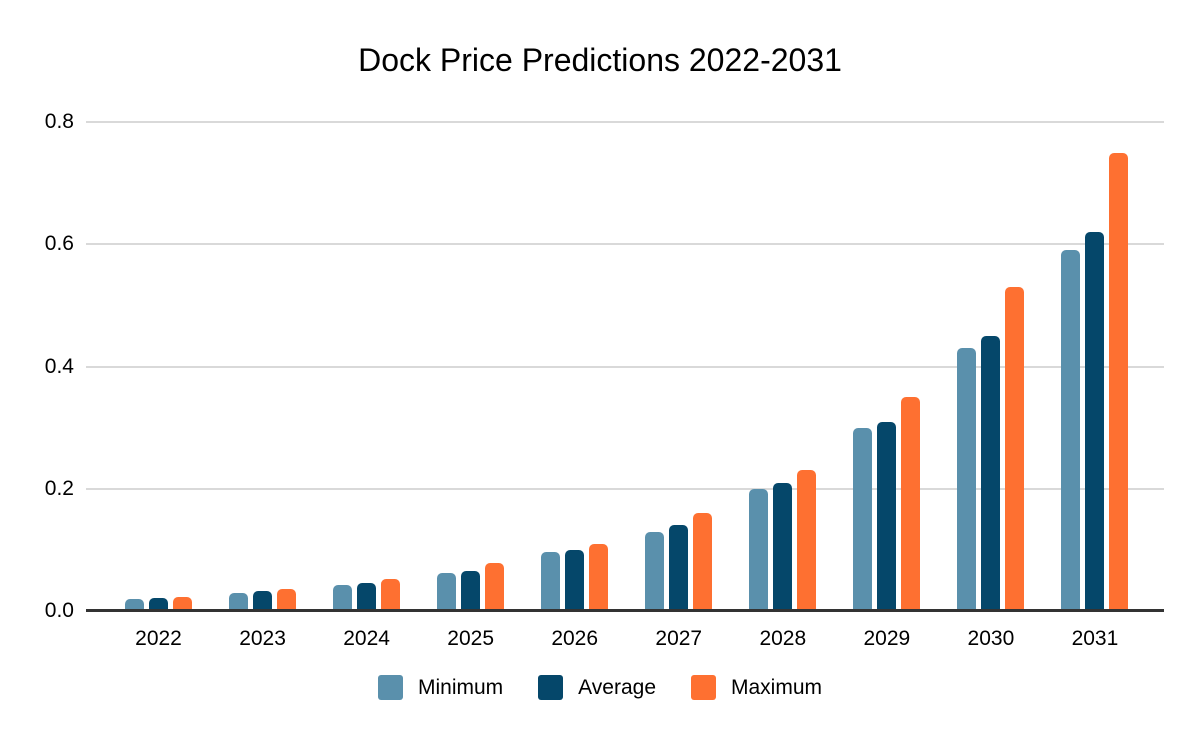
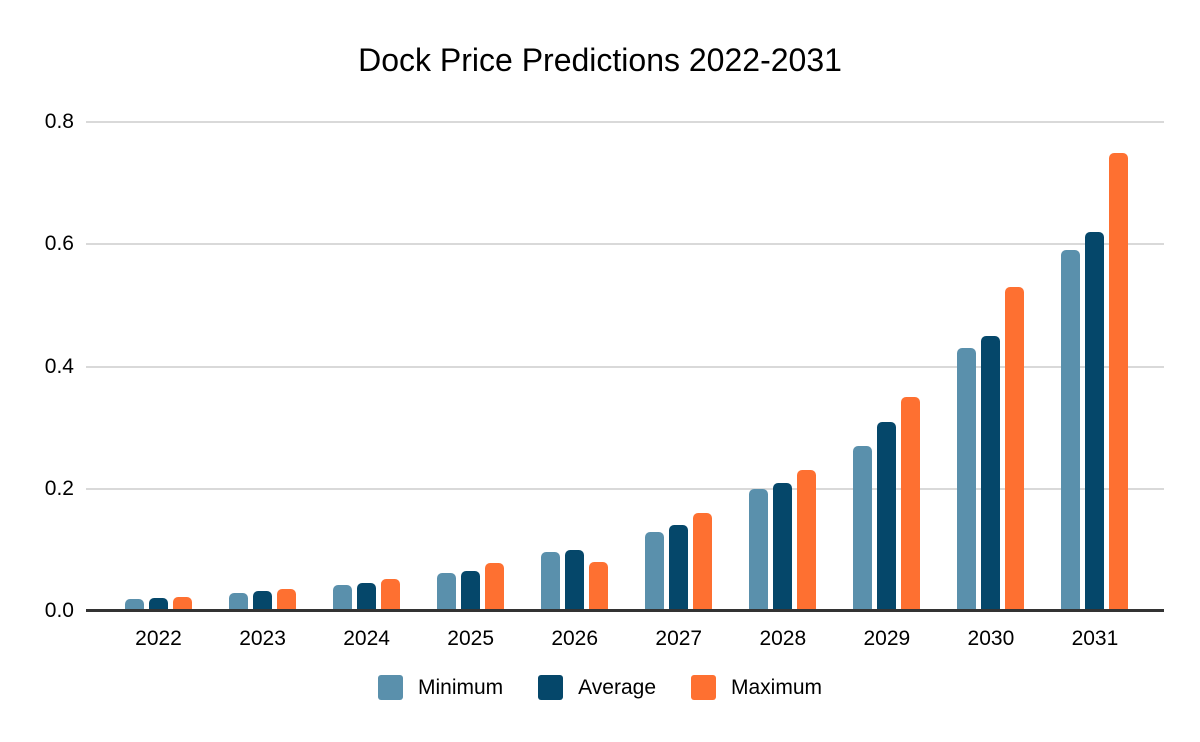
Maximum/2026: 0.11 -> 0.08
Minimum/2029: 0.30 -> 0.27
